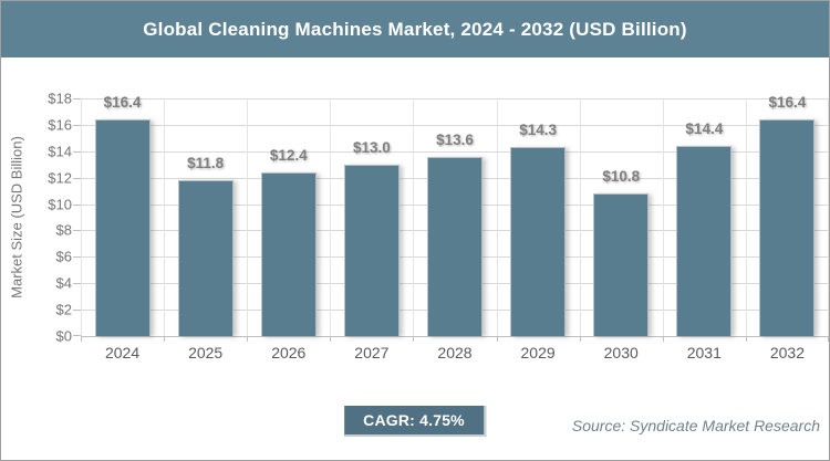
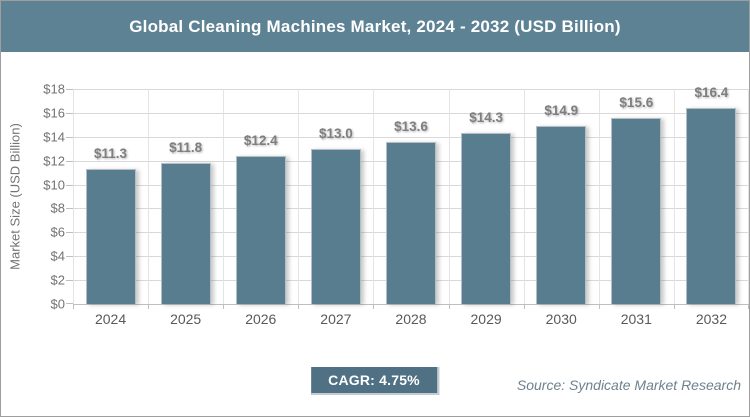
2024: $16.4 -> $11.3
2030: $10.8 -> $14.9
2031: $14.4 -> $15.6
